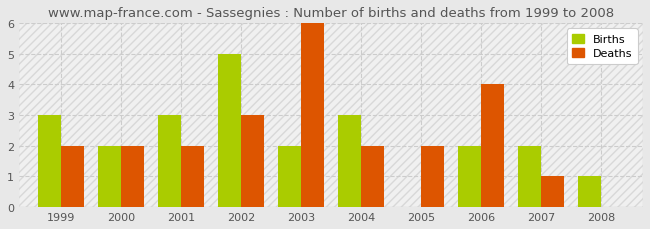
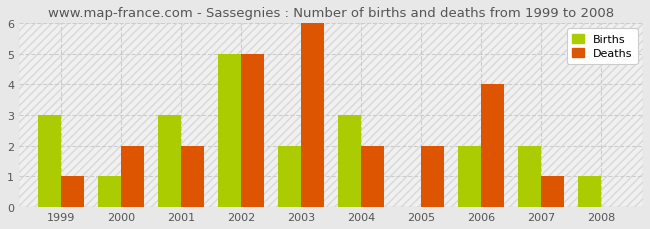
Deaths/1999: 2 -> 1
Births/2000: 2 -> 1
Deaths/2002: 3 -> 5
